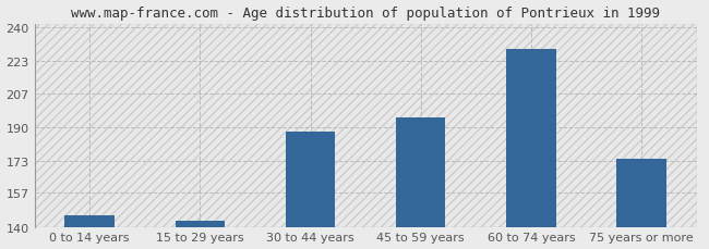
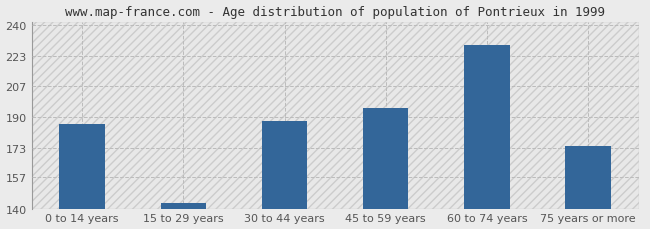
0 to 14 years: 146 -> 186
